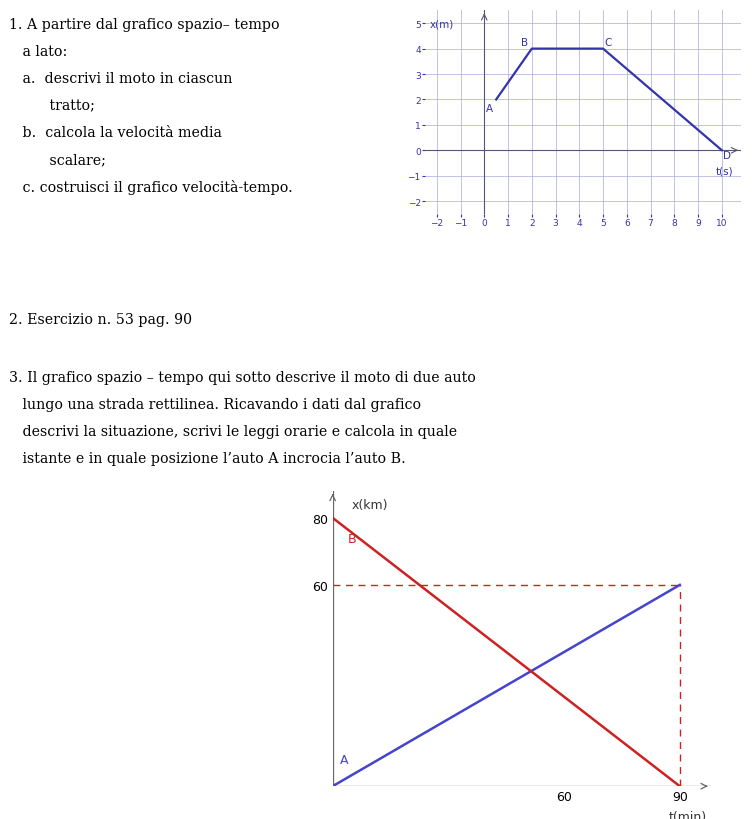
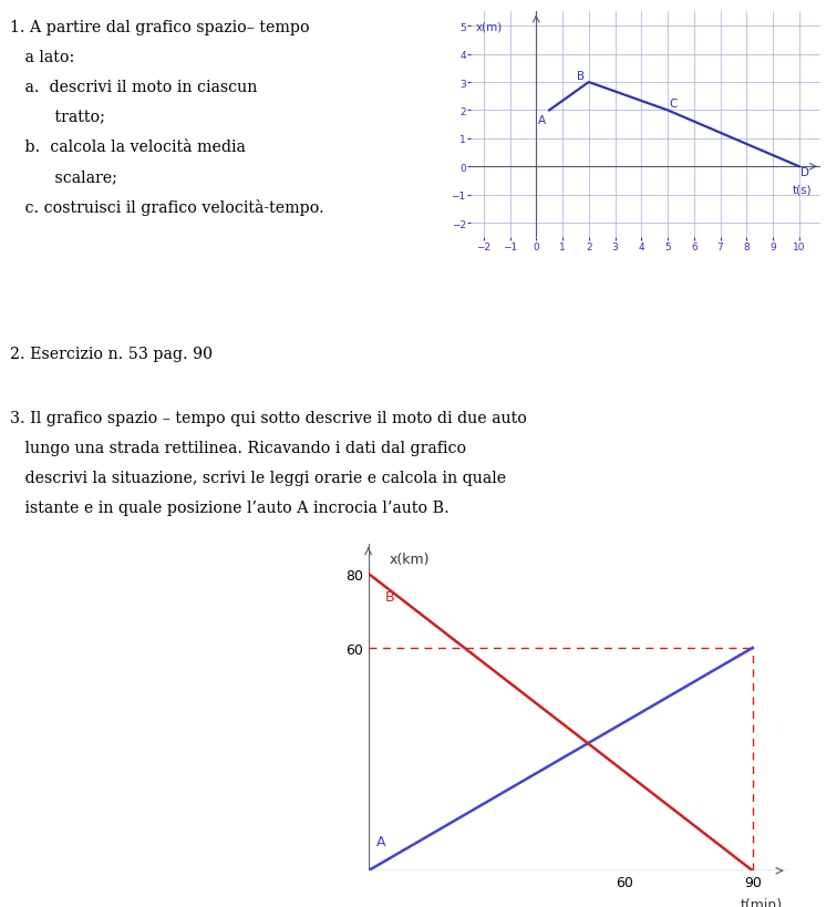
2: 4 -> 3
5: 4 -> 2
